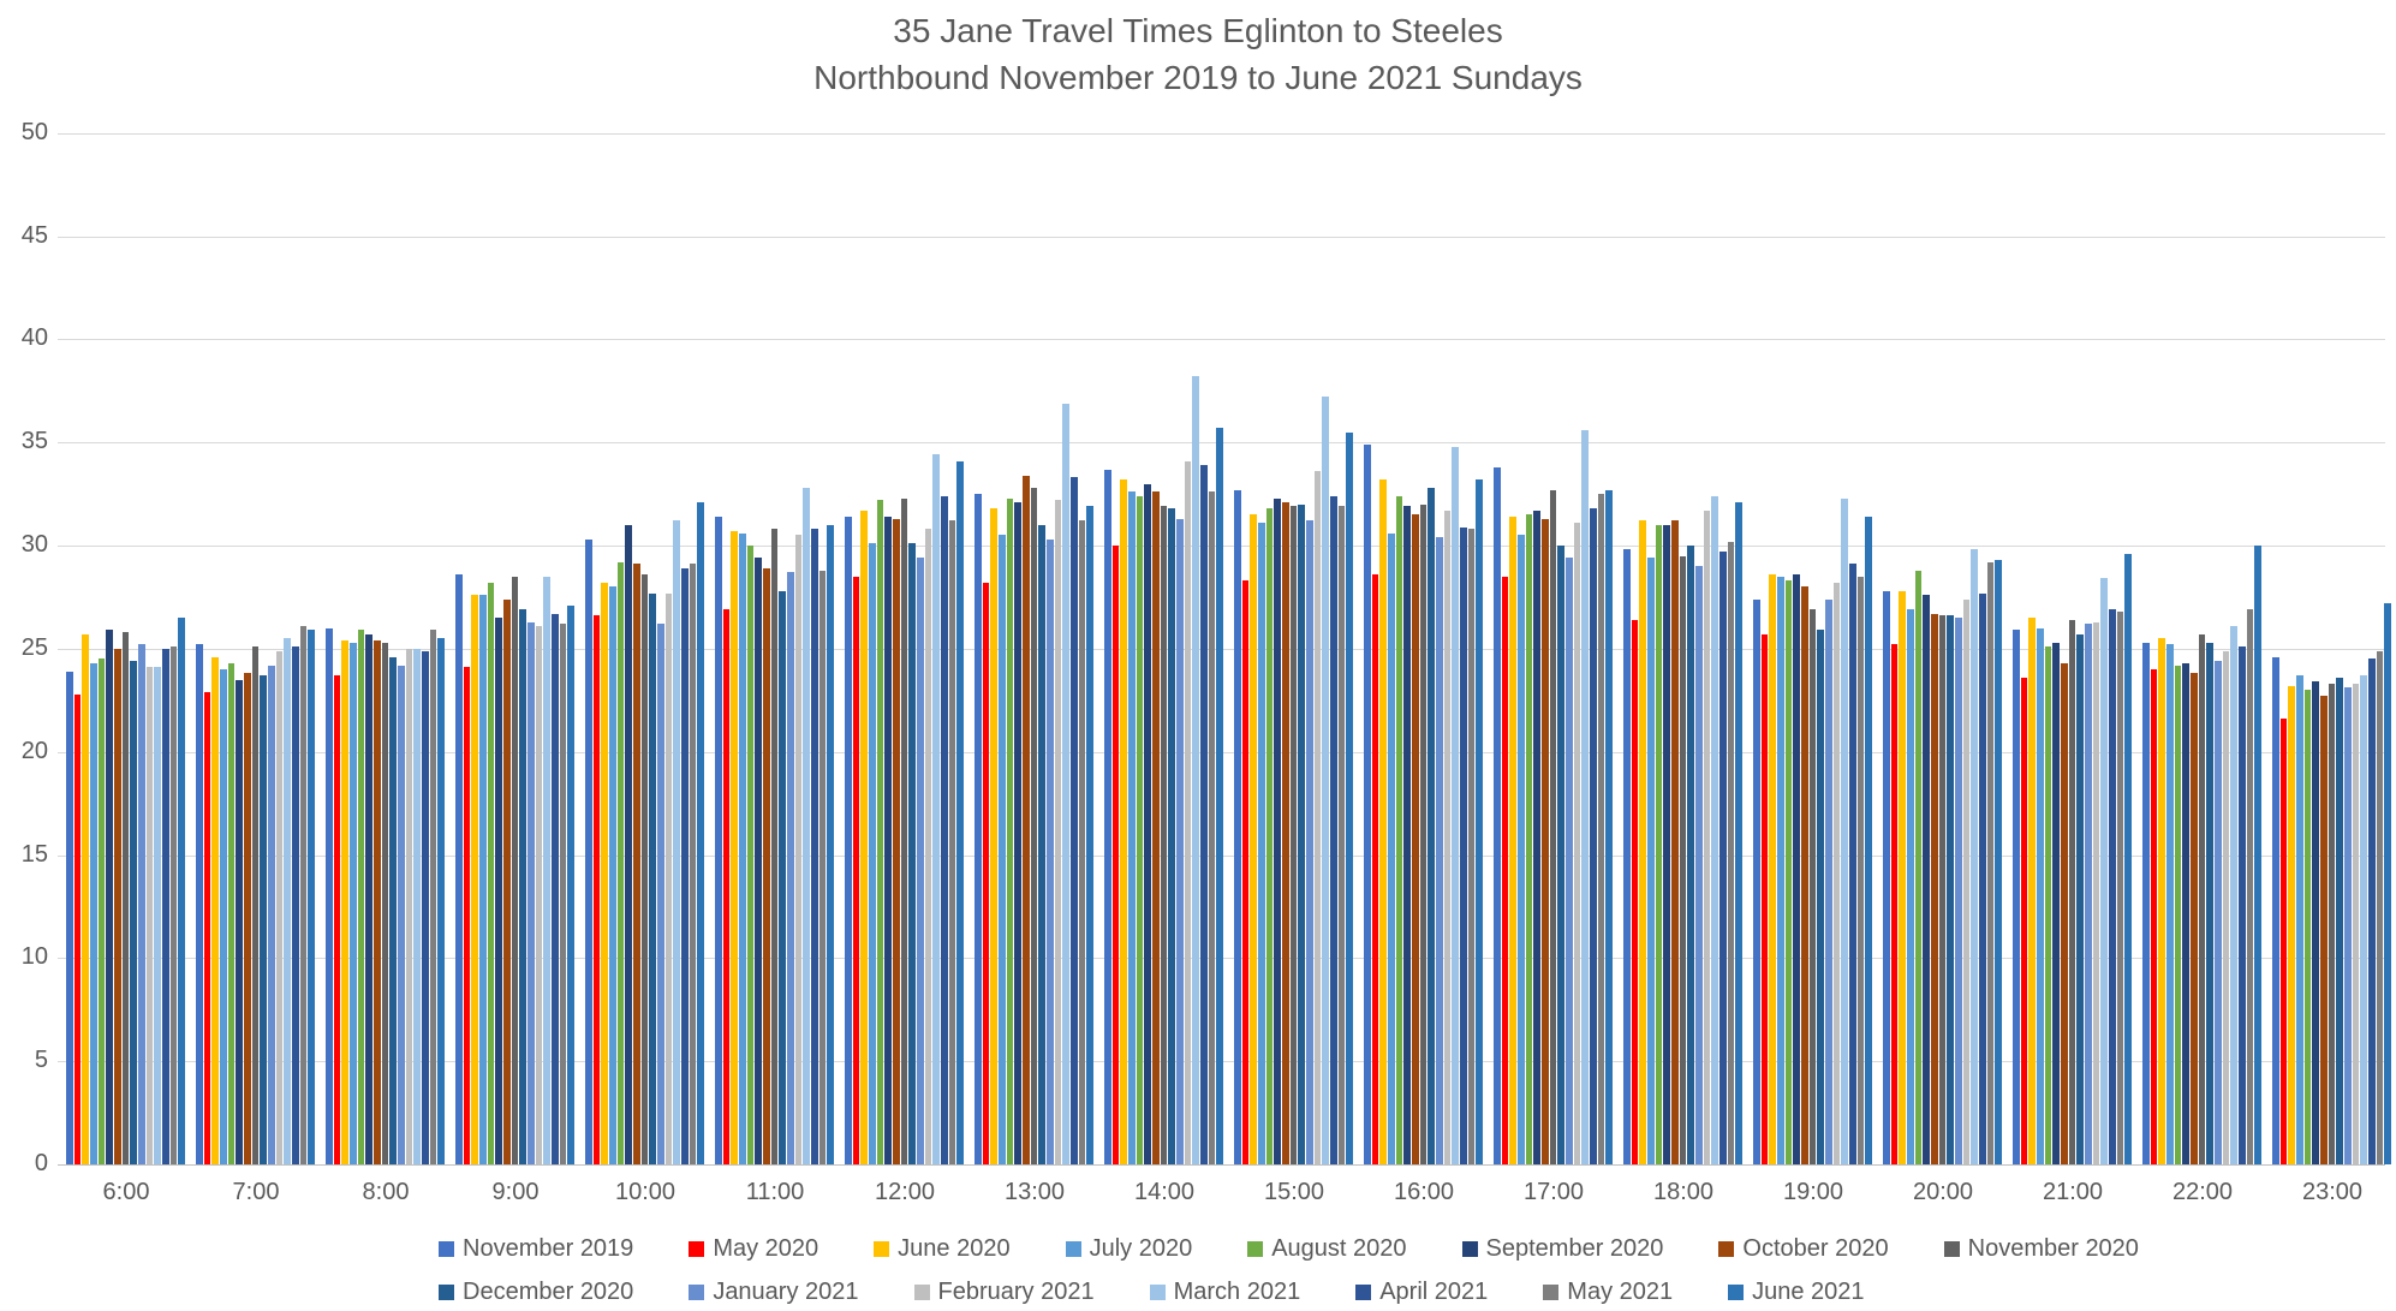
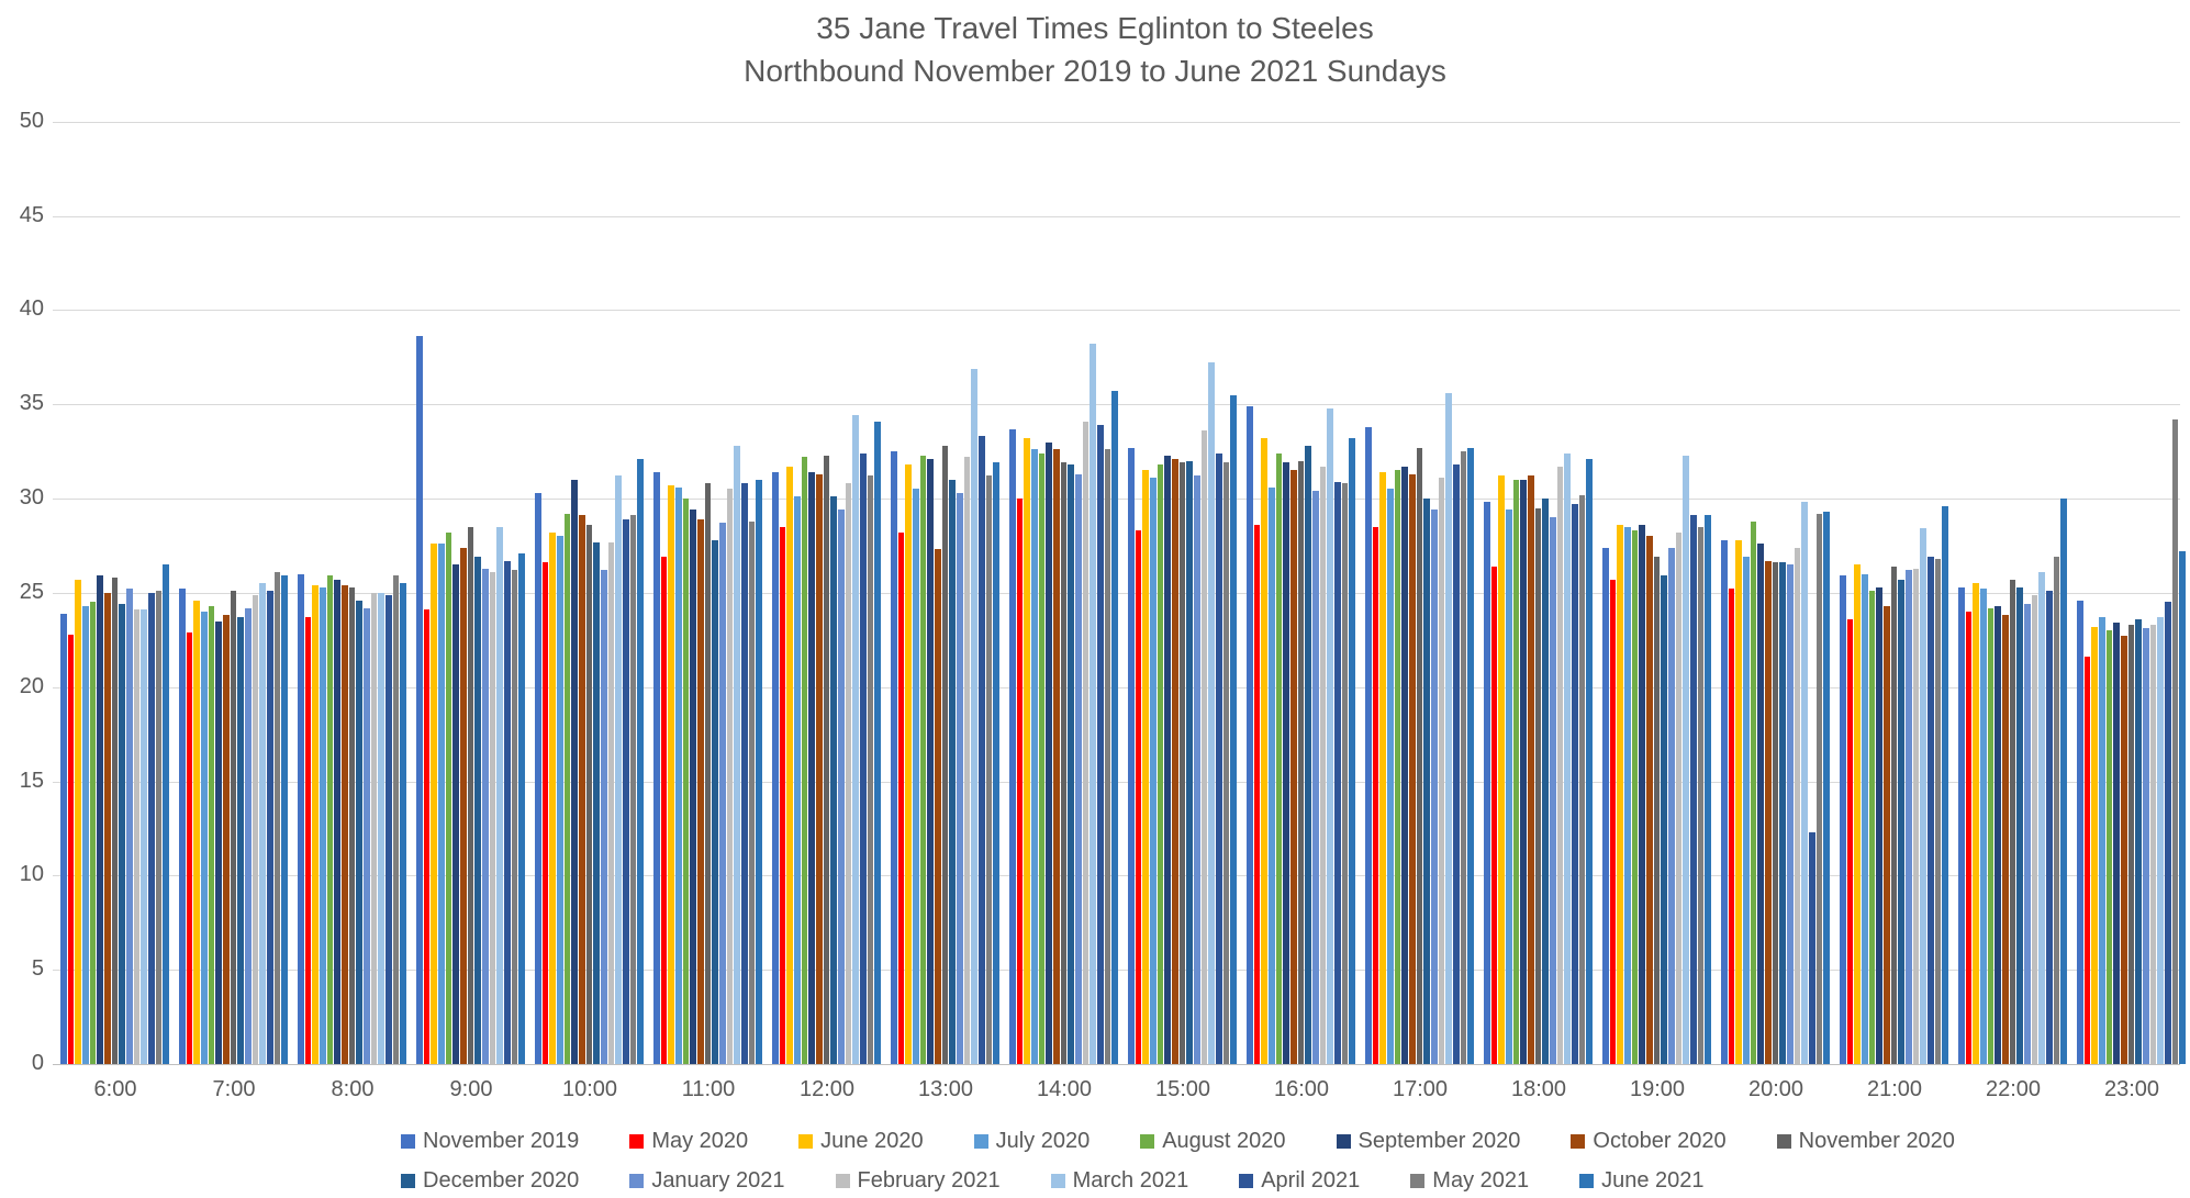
November 2019/9:00: 28.6 -> 38.6
October 2020/13:00: 33.4 -> 27.3
June 2021/19:00: 31.4 -> 29.1
April 2021/20:00: 27.7 -> 12.3
May 2021/23:00: 24.9 -> 34.2
